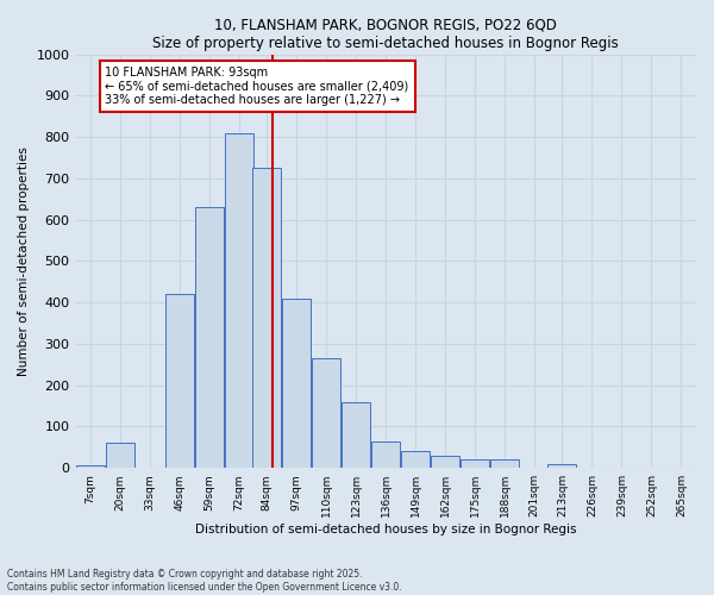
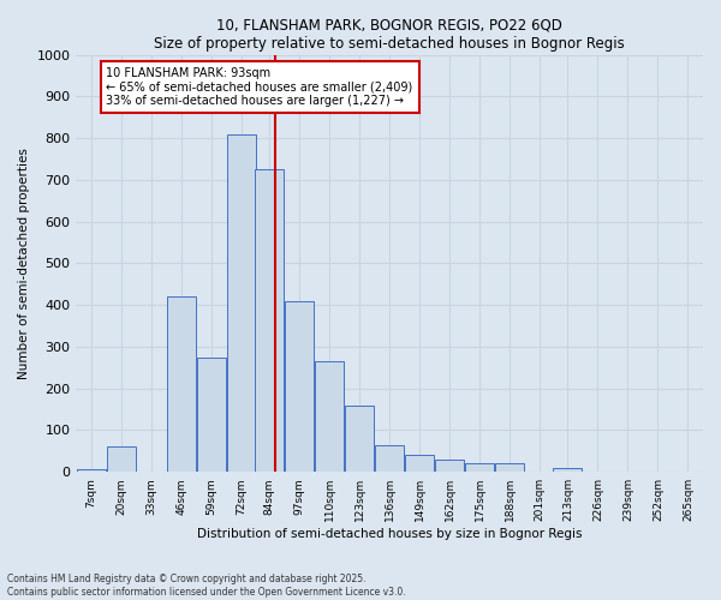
59sqm: 630 -> 275
